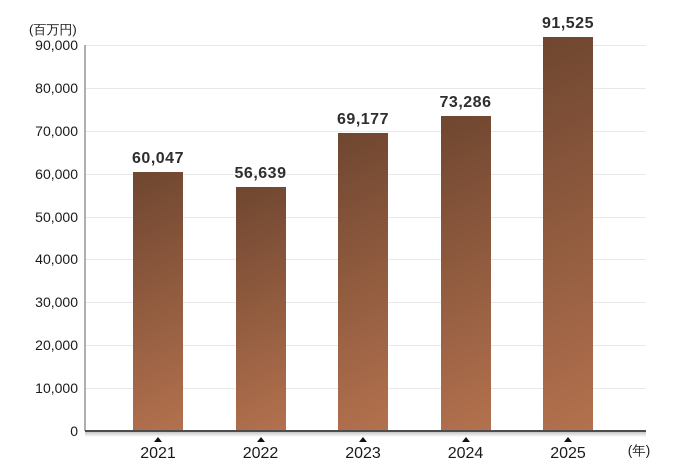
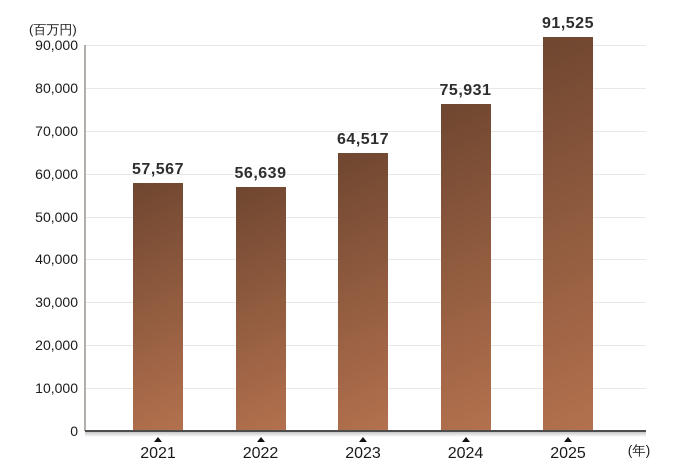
2021: 60,047 -> 57,567
2023: 69,177 -> 64,517
2024: 73,286 -> 75,931
